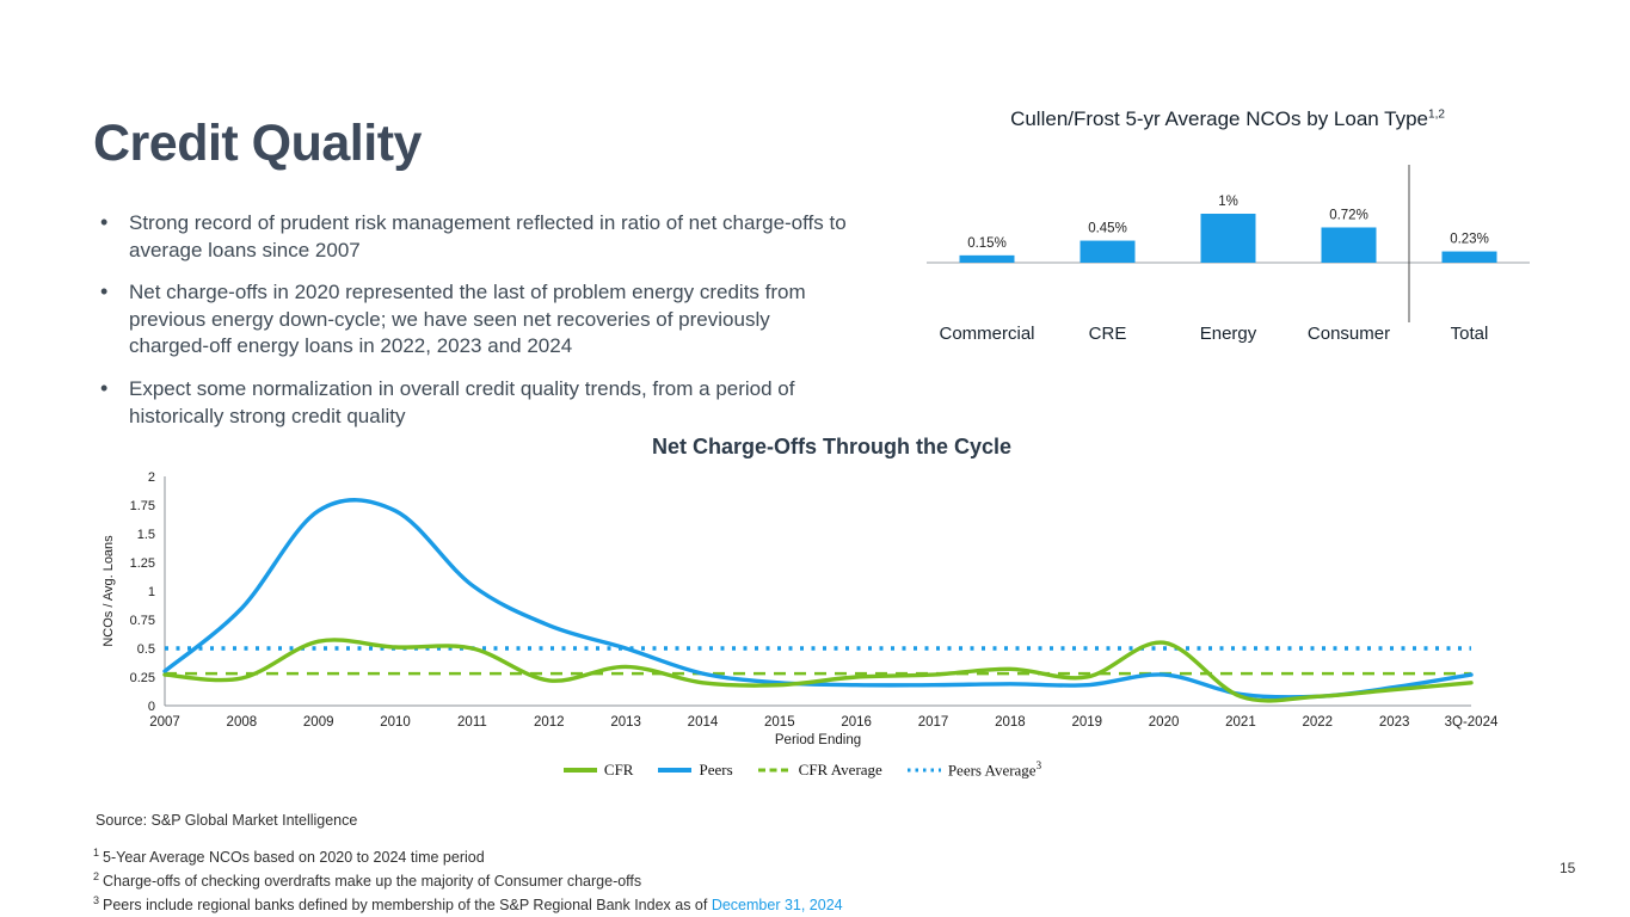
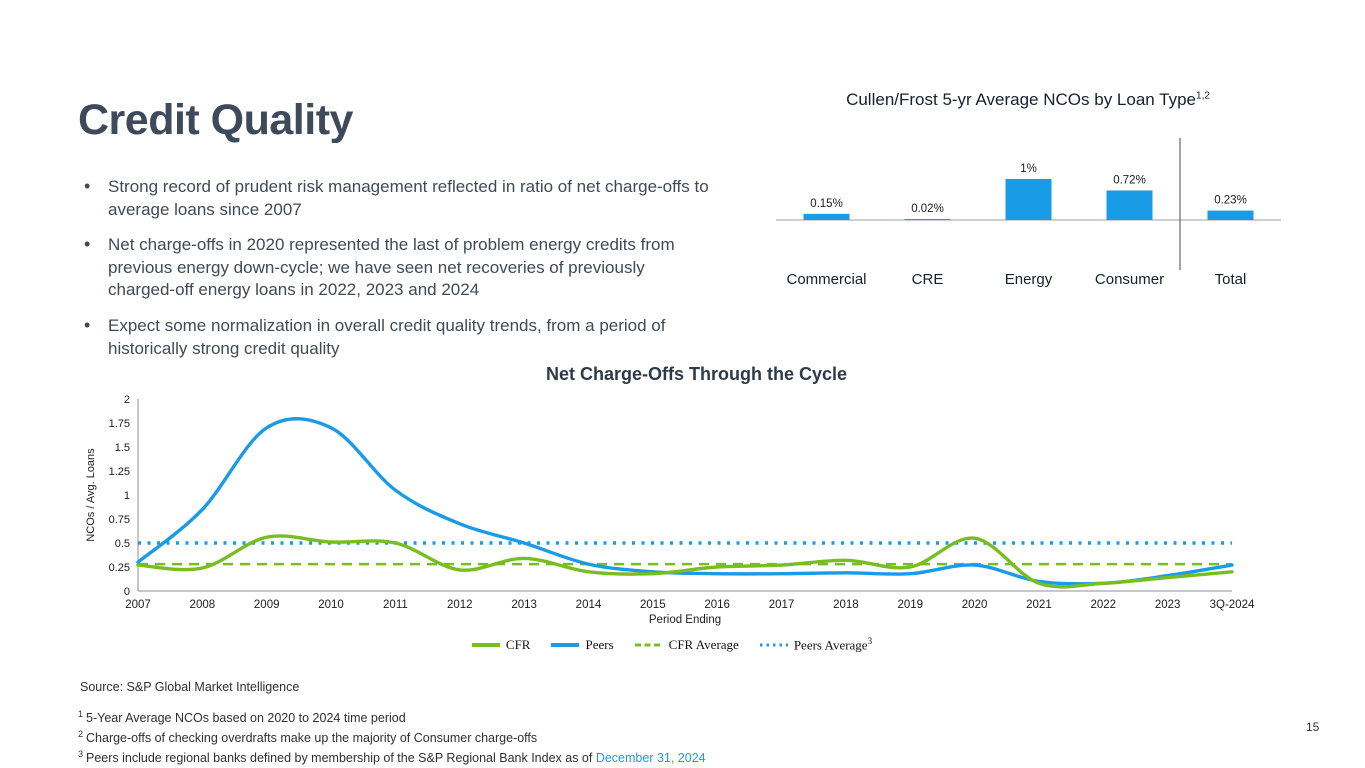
Cullen/Frost 5-yr Average NCOs by Loan Type/CRE: 0.45% -> 0.02%
